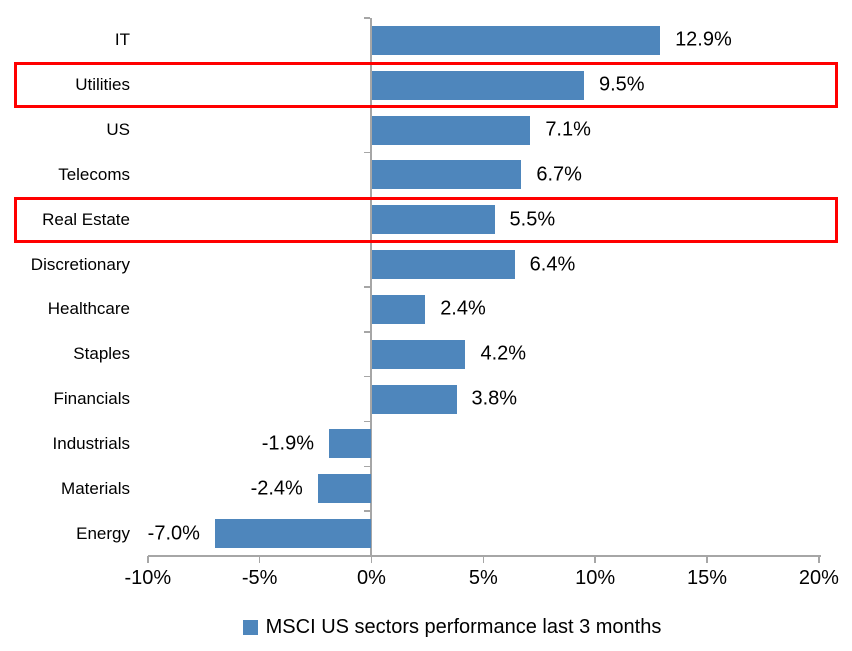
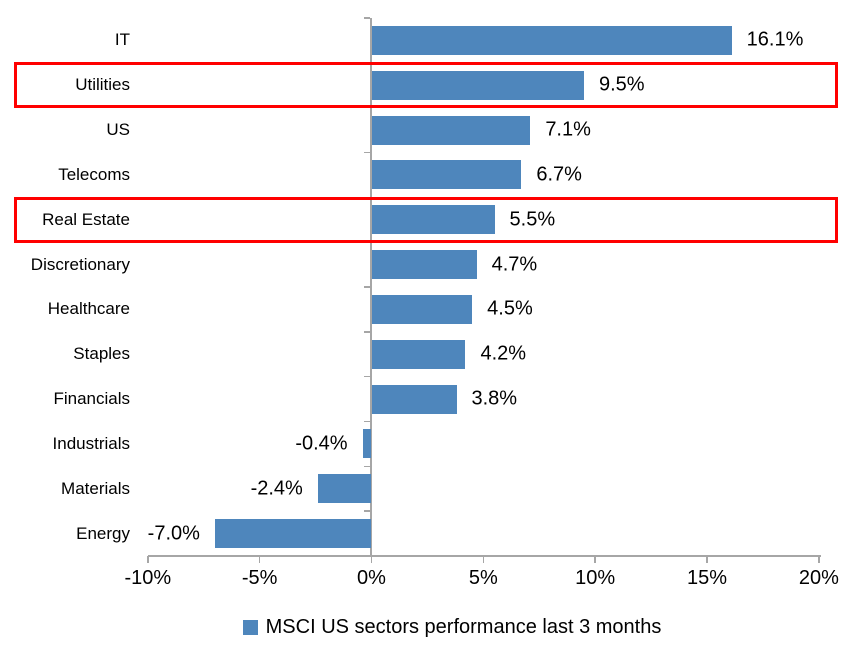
IT: 12.9% -> 16.1%
Discretionary: 6.4% -> 4.7%
Healthcare: 2.4% -> 4.5%
Industrials: -1.9% -> -0.4%
